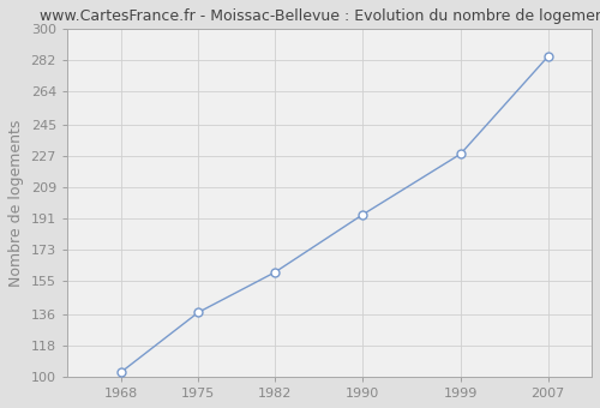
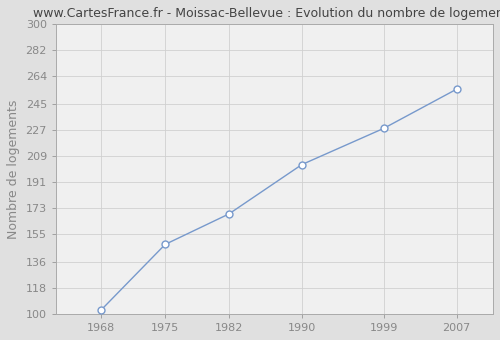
1975: 137 -> 148
1982: 160 -> 169
1990: 193 -> 203
2007: 284 -> 255
